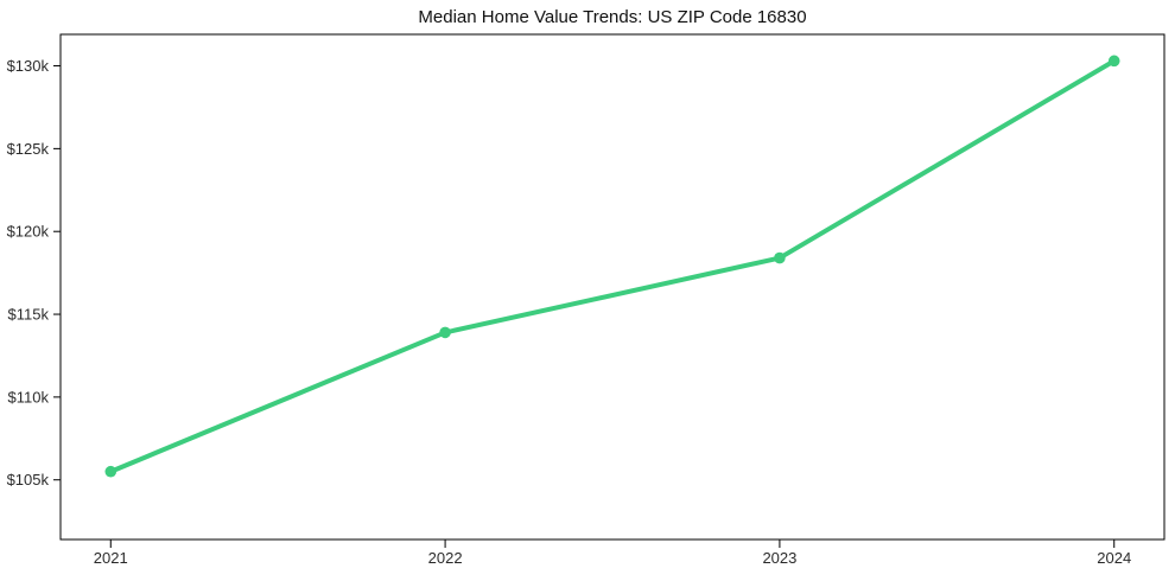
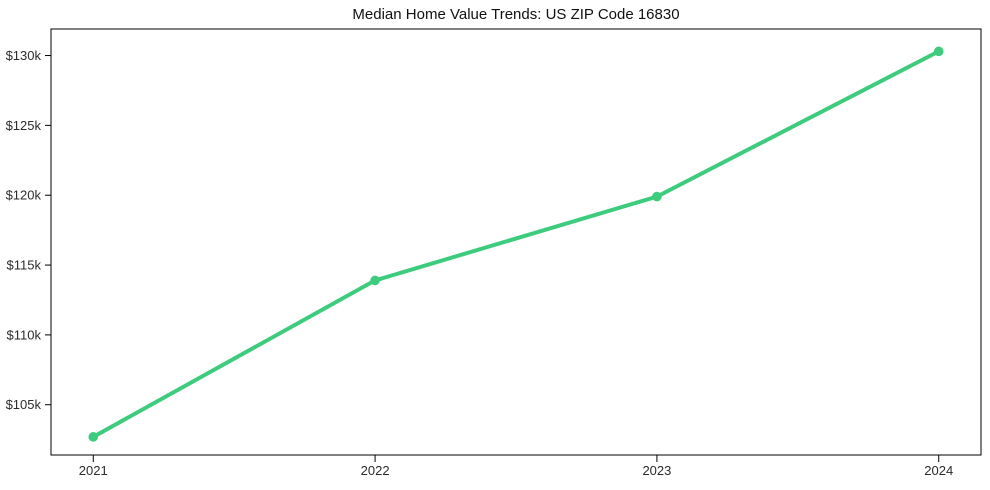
2021: $105.5k -> $102.7k
2023: $118.4k -> $119.9k
